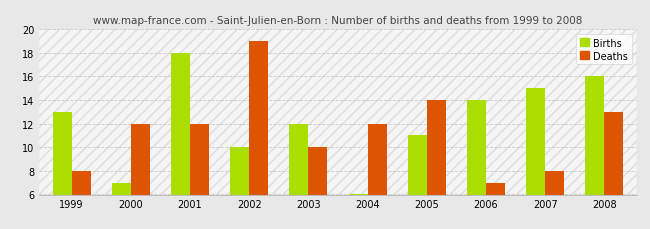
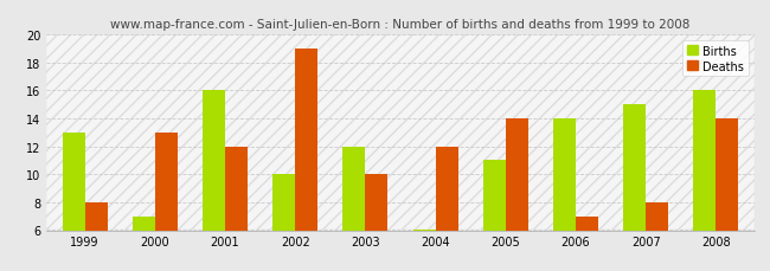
Deaths/2000: 12 -> 13
Births/2001: 18 -> 16
Deaths/2008: 13 -> 14
